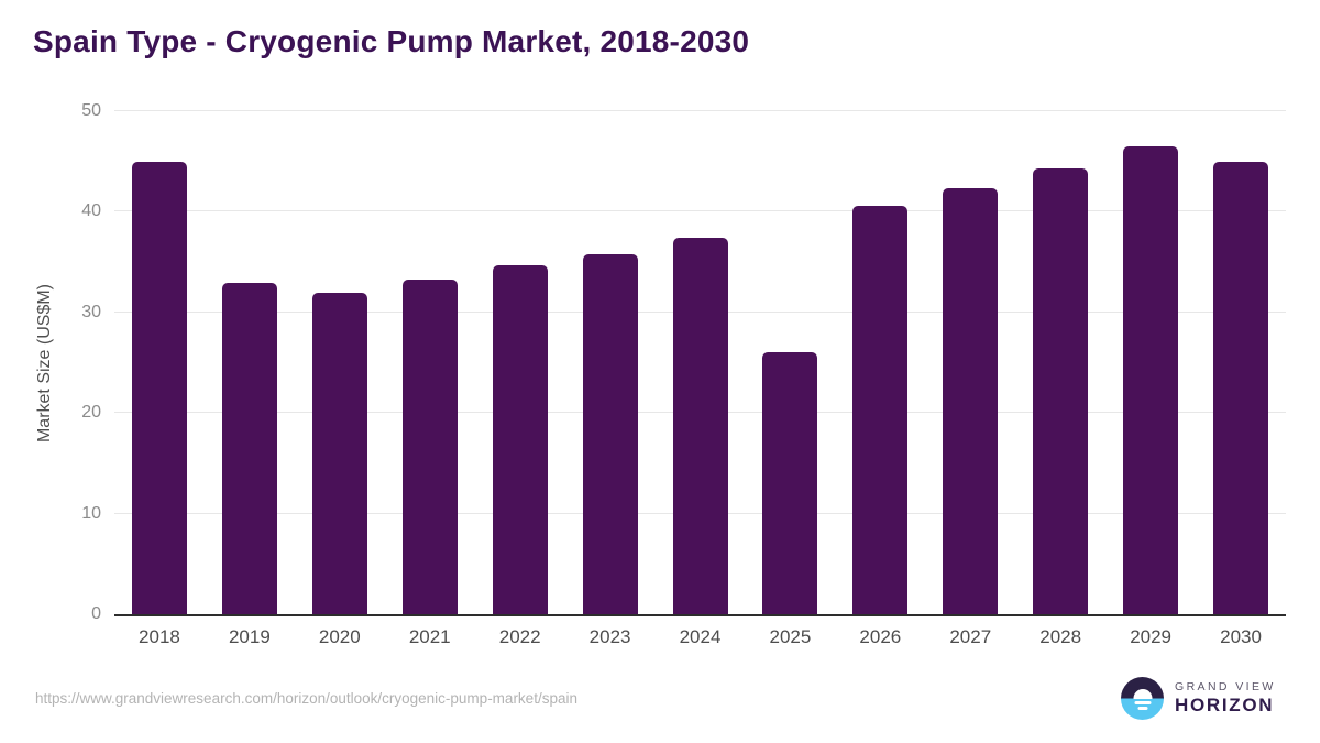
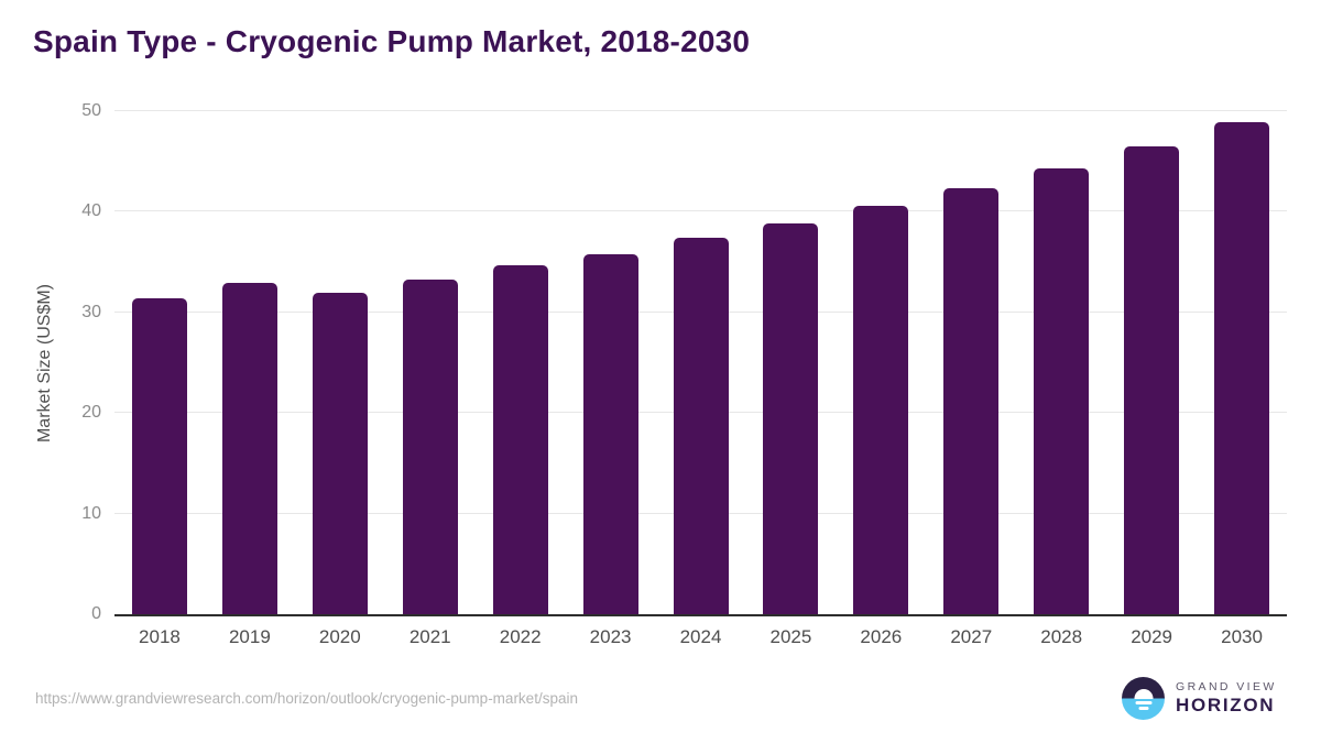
2018: 45 -> 31
2025: 26 -> 39
2030: 45 -> 49
